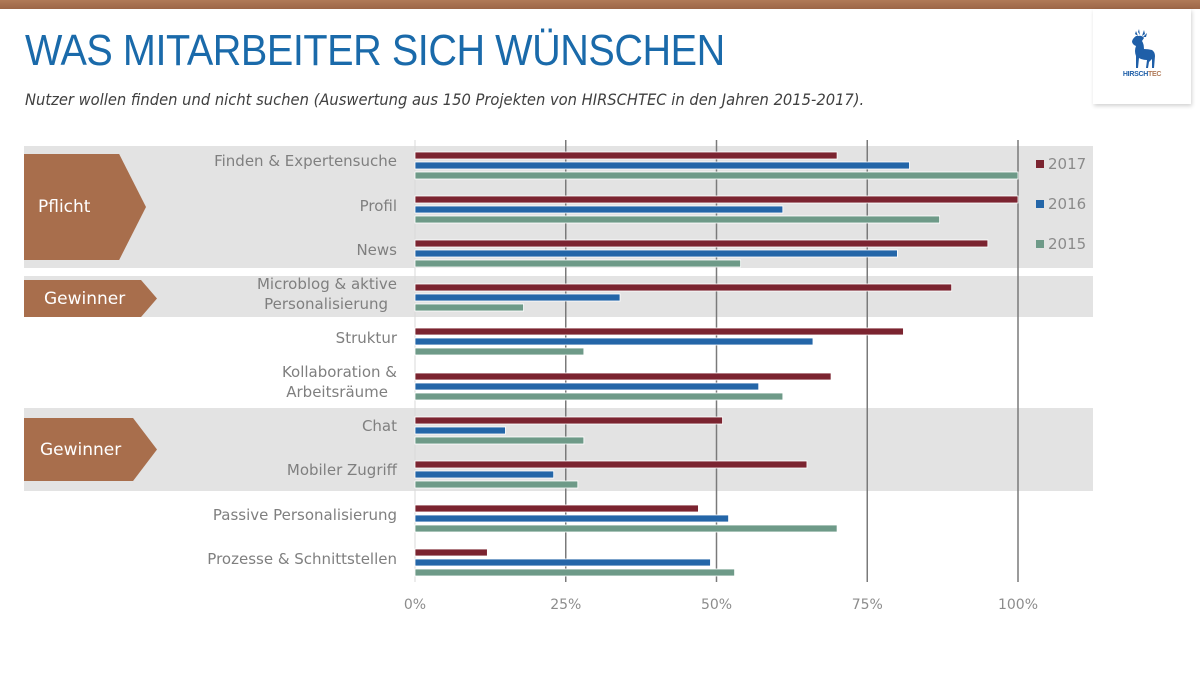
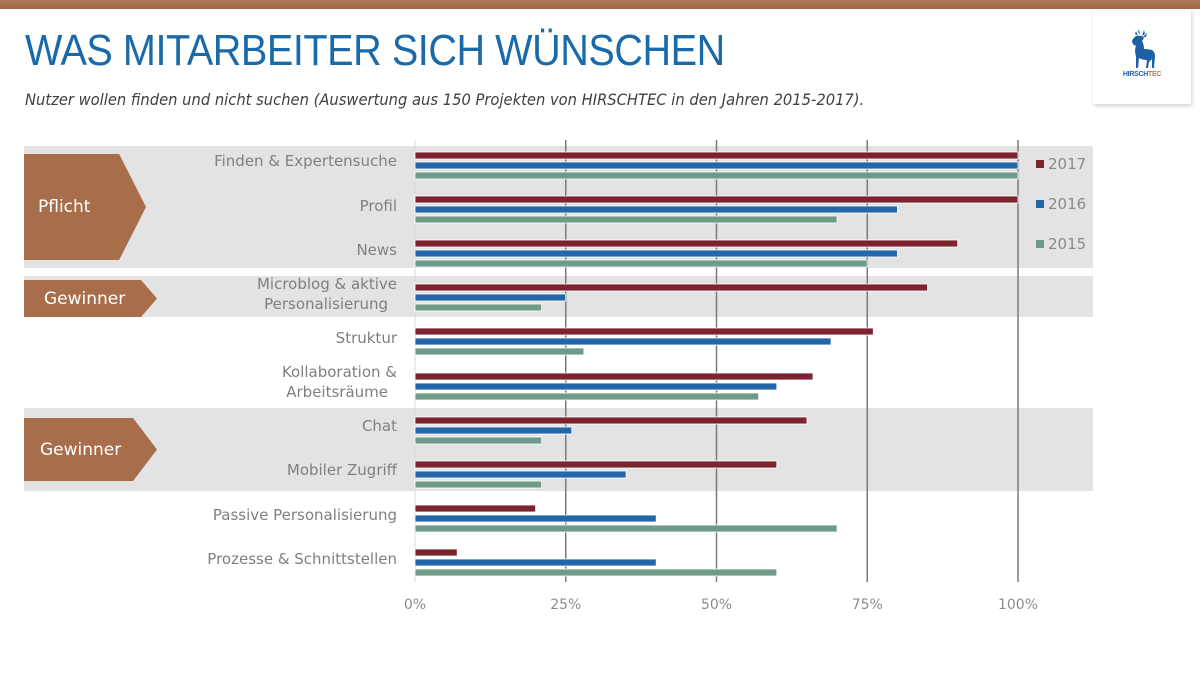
2017/Finden & Expertensuche: 70% -> 100%
2016/Finden & Expertensuche: 82% -> 100%
2016/Profil: 61% -> 80%
2015/Profil: 87% -> 70%
2017/News: 95% -> 90%
2015/News: 54% -> 75%
2017/Microblog & aktive Personalisierung: 89% -> 85%
2016/Microblog & aktive Personalisierung: 34% -> 25%
2015/Microblog & aktive Personalisierung: 18% -> 21%
2017/Struktur: 81% -> 76%
2016/Struktur: 66% -> 69%
2017/Kollaboration & Arbeitsräume: 69% -> 66%
2016/Kollaboration & Arbeitsräume: 57% -> 60%
2015/Kollaboration & Arbeitsräume: 61% -> 57%
2017/Chat: 51% -> 65%
2016/Chat: 15% -> 26%
2015/Chat: 28% -> 21%
2017/Mobiler Zugriff: 65% -> 60%
2016/Mobiler Zugriff: 23% -> 35%
2015/Mobiler Zugriff: 27% -> 21%
2017/Passive Personalisierung: 47% -> 20%
2016/Passive Personalisierung: 52% -> 40%
2017/Prozesse & Schnittstellen: 12% -> 7%
2016/Prozesse & Schnittstellen: 49% -> 40%
2015/Prozesse & Schnittstellen: 53% -> 60%
